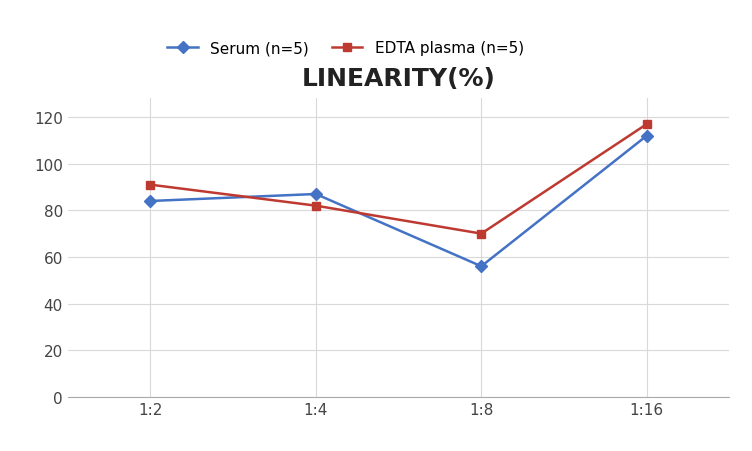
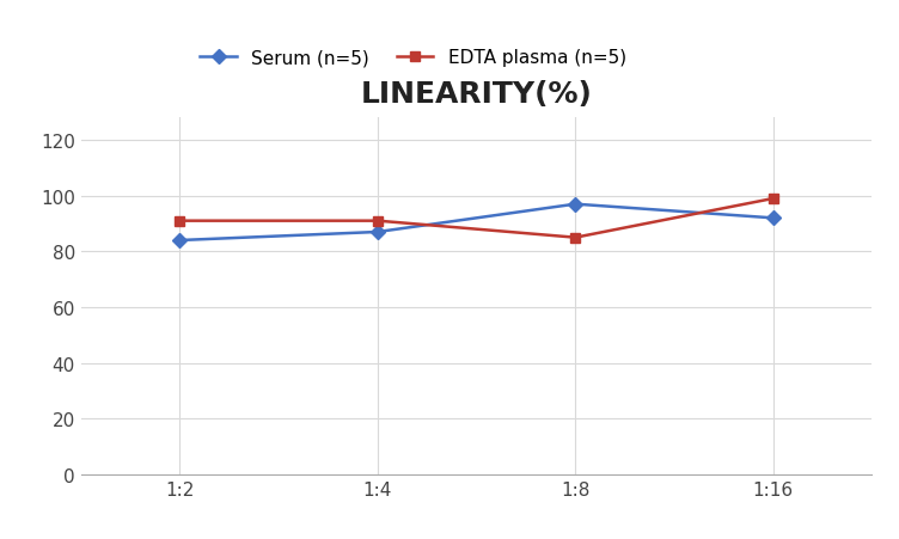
EDTA plasma (n=5)/1:4: 82 -> 91
Serum (n=5)/1:8: 56 -> 97
EDTA plasma (n=5)/1:8: 70 -> 85
Serum (n=5)/1:16: 112 -> 92
EDTA plasma (n=5)/1:16: 117 -> 99
